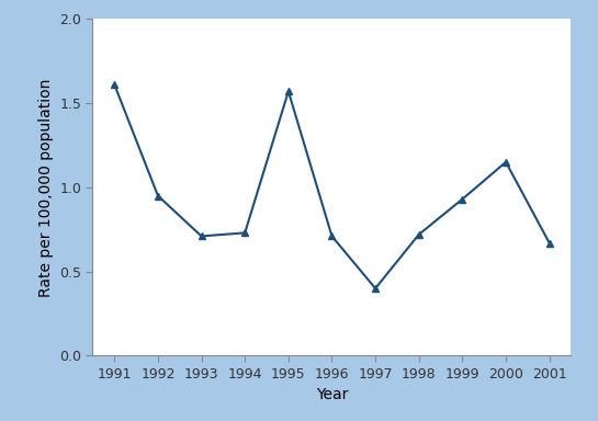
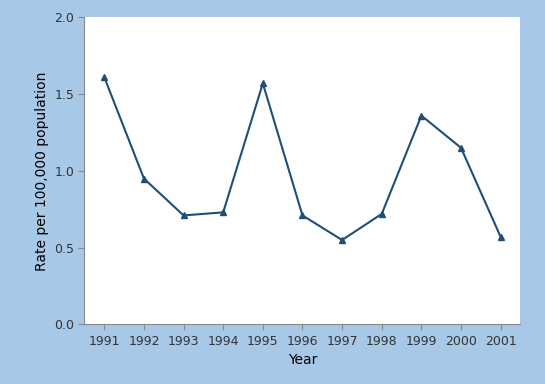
1997: 0.40 -> 0.55
1999: 0.93 -> 1.36
2001: 0.67 -> 0.57
